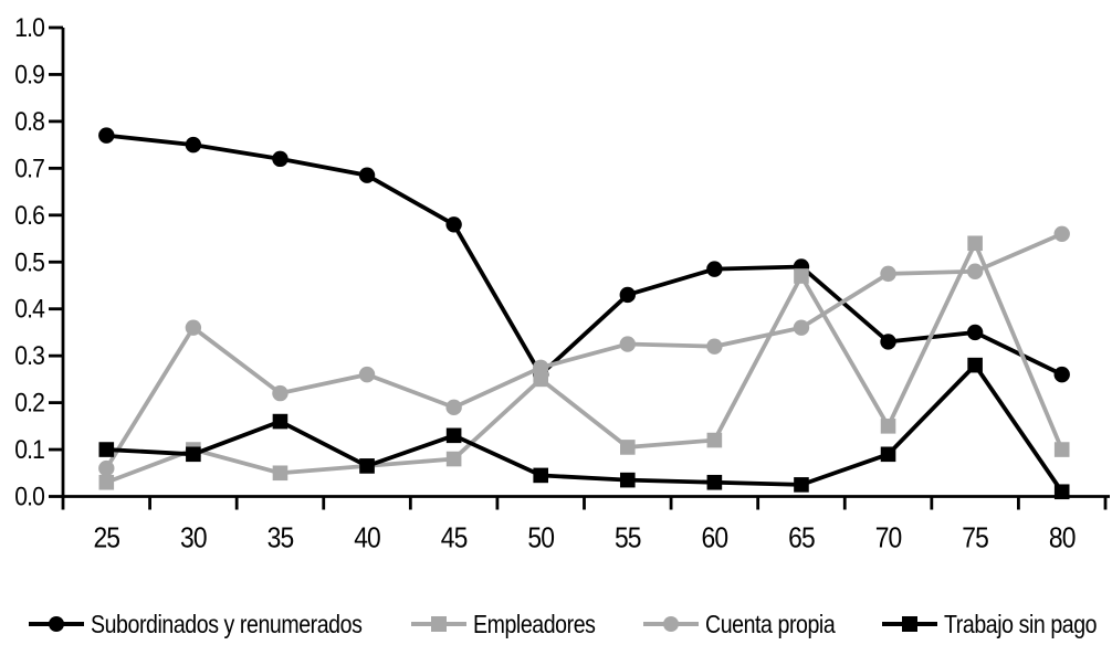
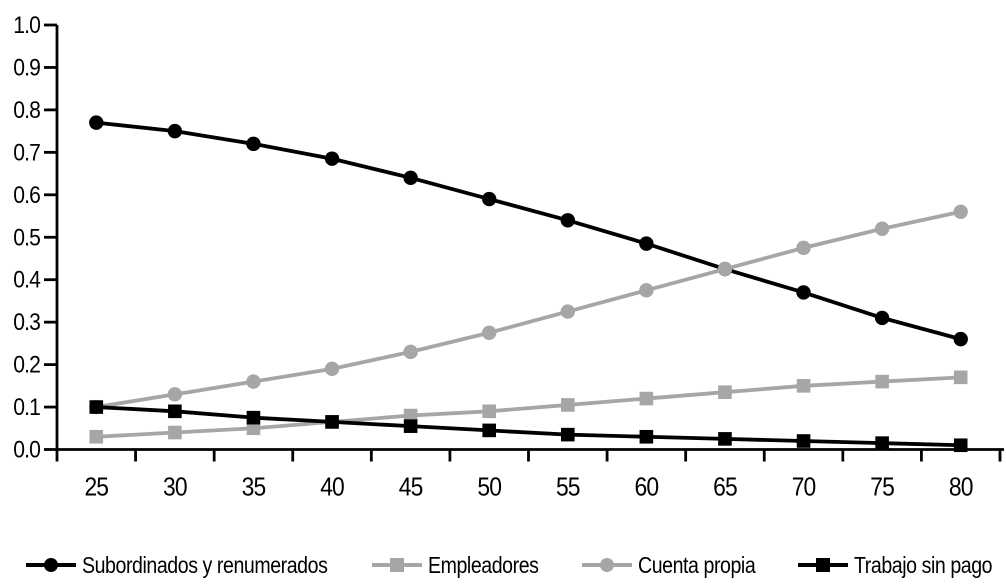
Cuenta propia/25: 0.06 -> 0.10
Empleadores/30: 0.10 -> 0.04
Cuenta propia/30: 0.36 -> 0.13
Cuenta propia/35: 0.22 -> 0.16
Trabajo sin pago/35: 0.16 -> 0.07
Cuenta propia/40: 0.26 -> 0.19
Subordinados y renumerados/45: 0.58 -> 0.64
Cuenta propia/45: 0.19 -> 0.23
Trabajo sin pago/45: 0.13 -> 0.06
Subordinados y renumerados/50: 0.26 -> 0.59
Empleadores/50: 0.25 -> 0.09
Subordinados y renumerados/55: 0.43 -> 0.54
Cuenta propia/60: 0.32 -> 0.38
Subordinados y renumerados/65: 0.49 -> 0.42
Empleadores/65: 0.47 -> 0.14
Cuenta propia/65: 0.36 -> 0.42
Subordinados y renumerados/70: 0.33 -> 0.37
Trabajo sin pago/70: 0.09 -> 0.02
Subordinados y renumerados/75: 0.35 -> 0.31
Empleadores/75: 0.54 -> 0.16
Cuenta propia/75: 0.48 -> 0.52
Trabajo sin pago/75: 0.28 -> 0.01
Empleadores/80: 0.10 -> 0.17
